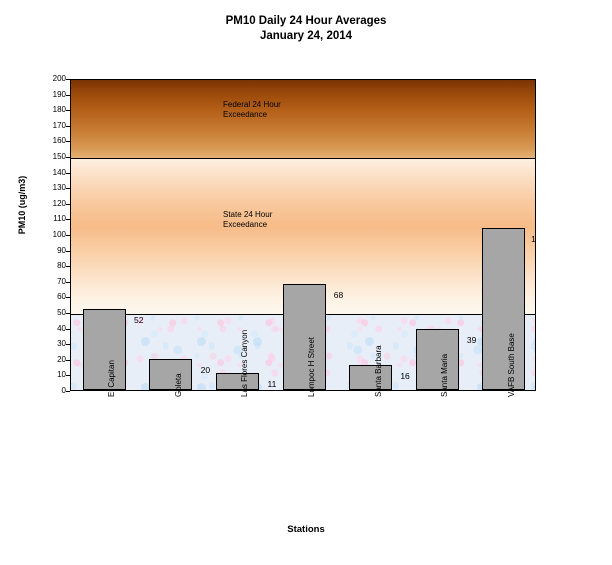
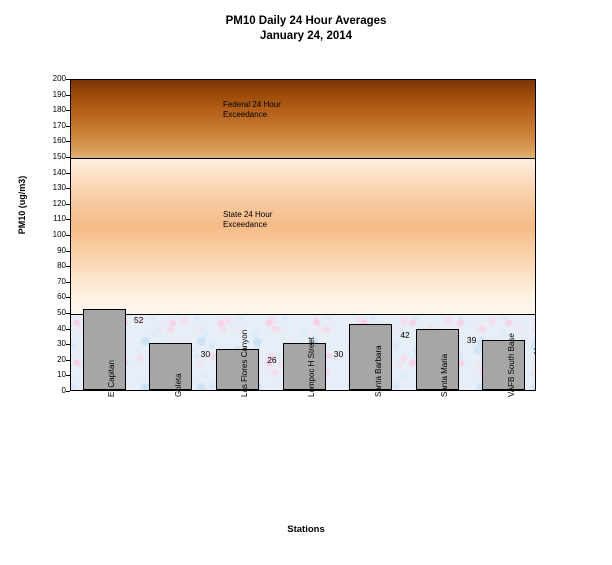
Goleta: 20 -> 30
Las Flores Canyon: 11 -> 26
Lompoc H Street: 68 -> 30
Santa Barbara: 16 -> 42
VAFB South Base: 104 -> 32
